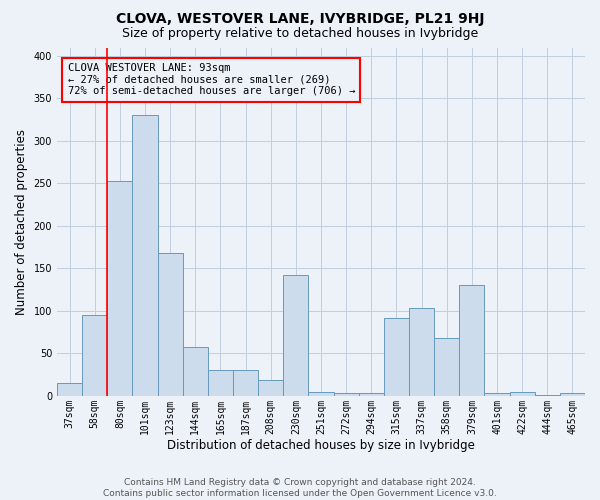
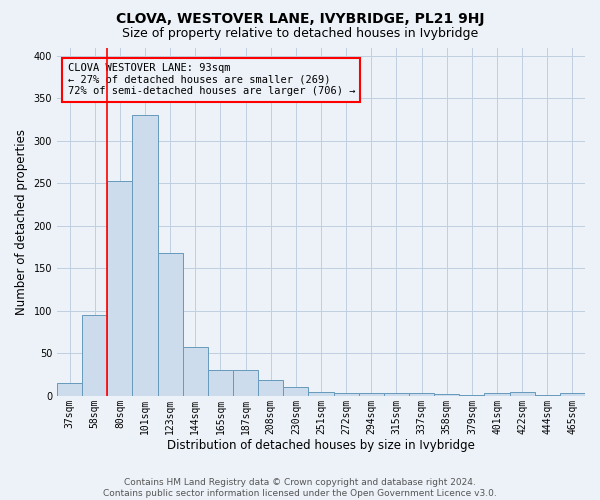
230sqm: 142 -> 10
315sqm: 92 -> 3
337sqm: 104 -> 3
358sqm: 68 -> 2
379sqm: 130 -> 1
